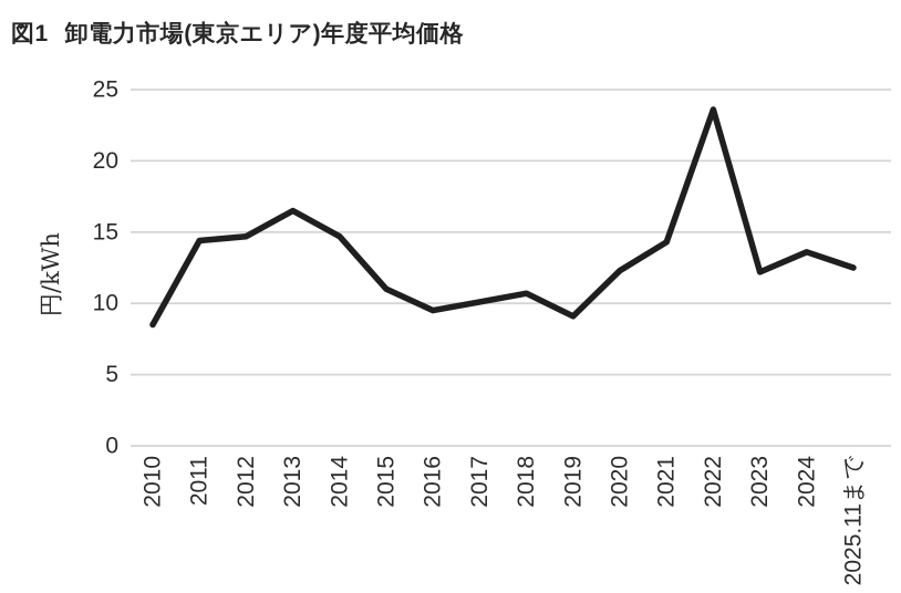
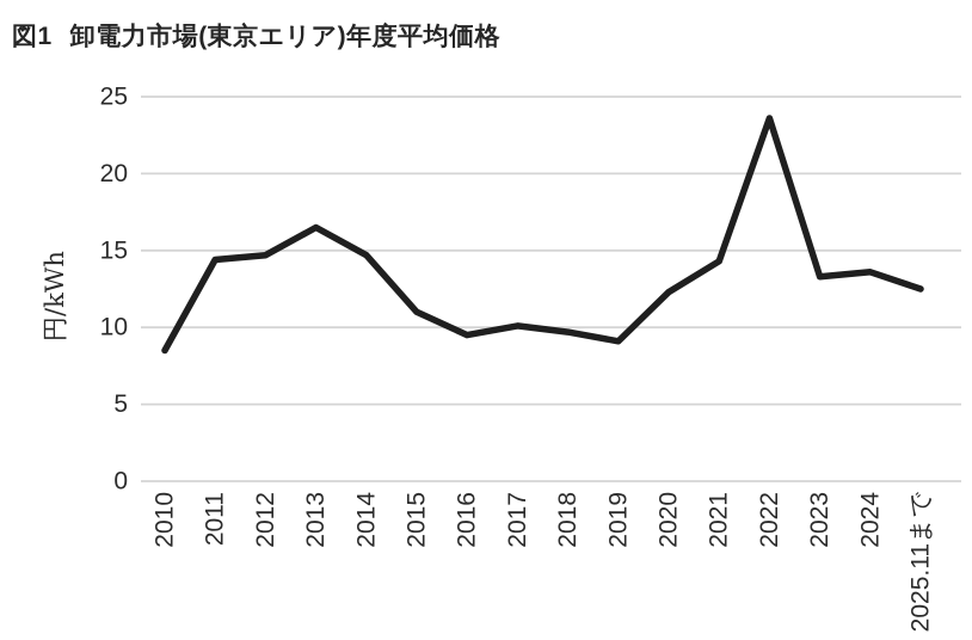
2018: 10.7 -> 9.7
2023: 12.2 -> 13.3
